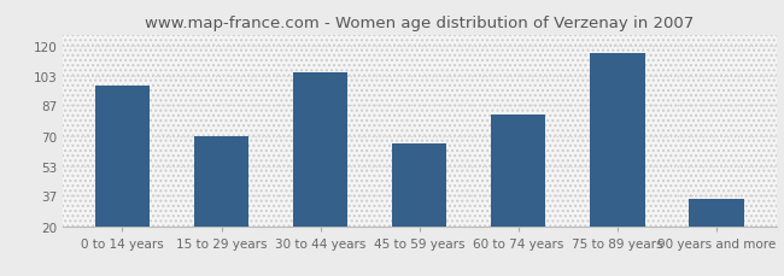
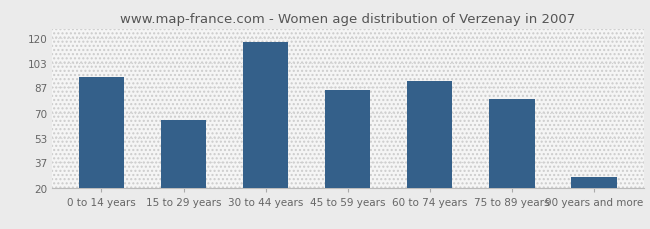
0 to 14 years: 98 -> 94
15 to 29 years: 70 -> 65
30 to 44 years: 105 -> 117
45 to 59 years: 66 -> 85
60 to 74 years: 82 -> 91
75 to 89 years: 116 -> 79
90 years and more: 35 -> 27
